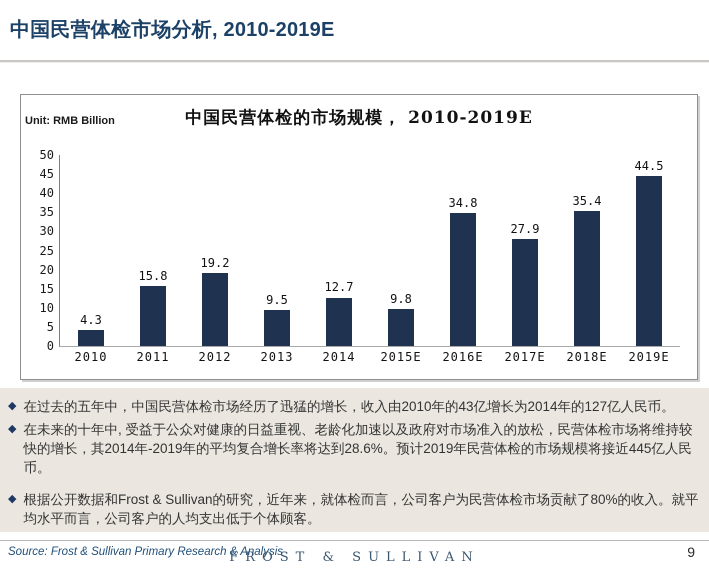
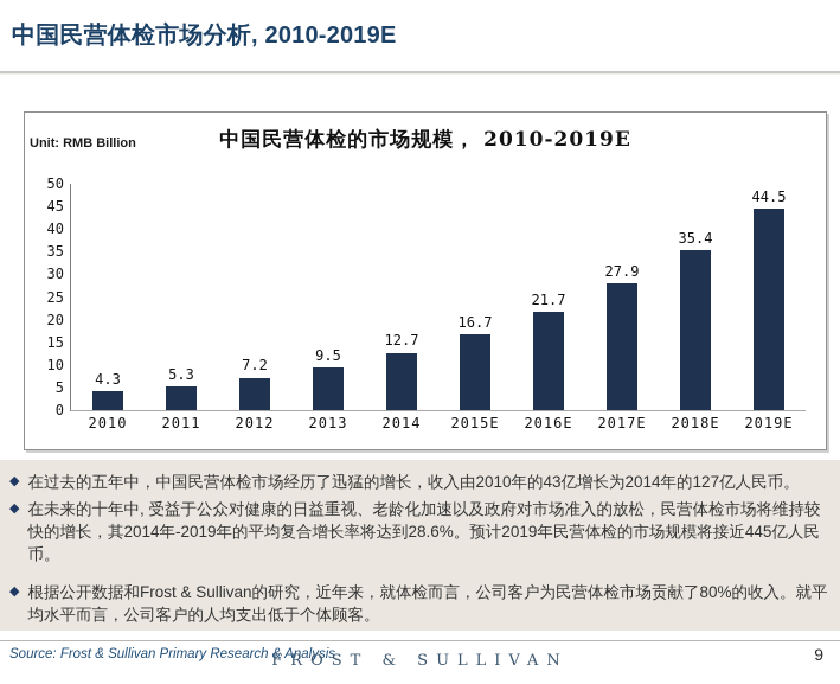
2011: 15.8 -> 5.3
2012: 19.2 -> 7.2
2015E: 9.8 -> 16.7
2016E: 34.8 -> 21.7
